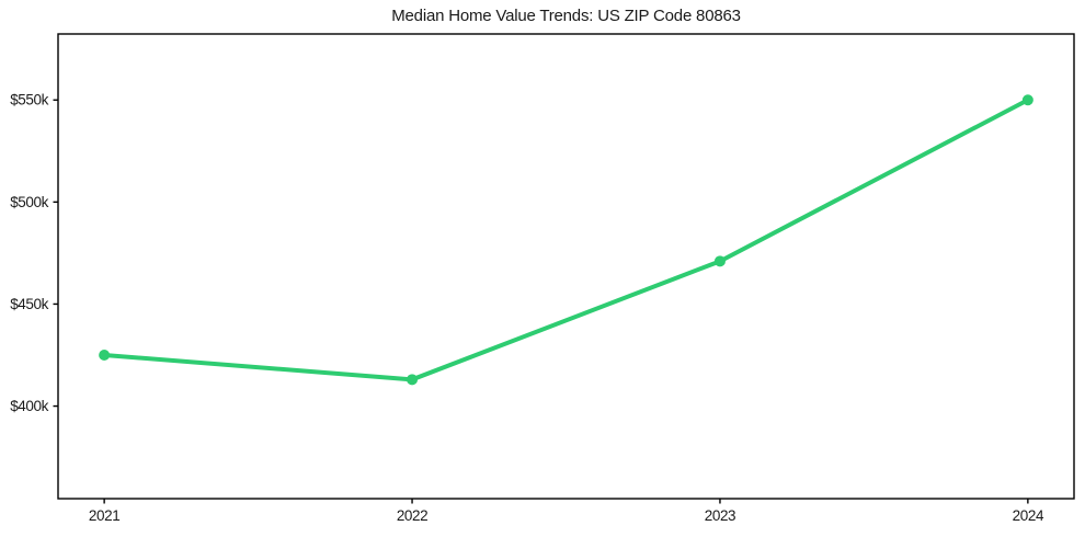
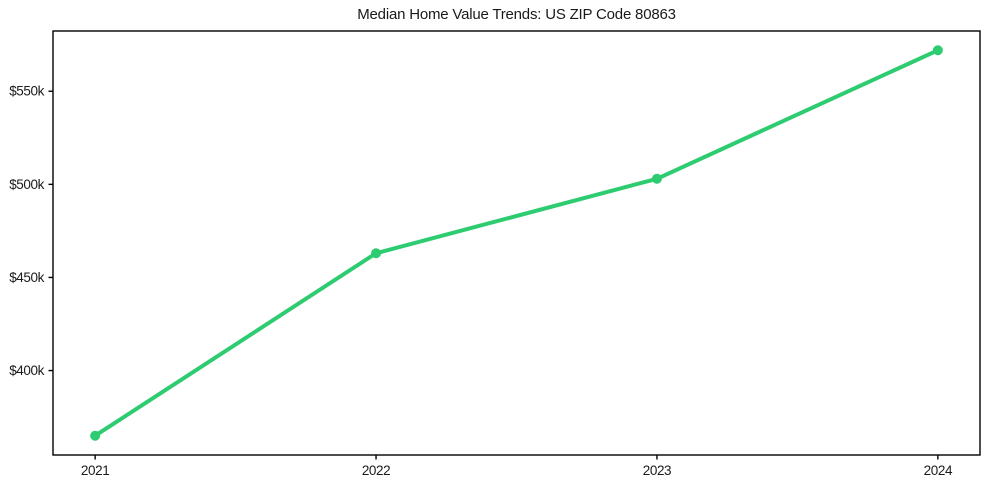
2021: $425k -> $365k
2022: $413k -> $463k
2023: $471k -> $503k
2024: $550k -> $572k
